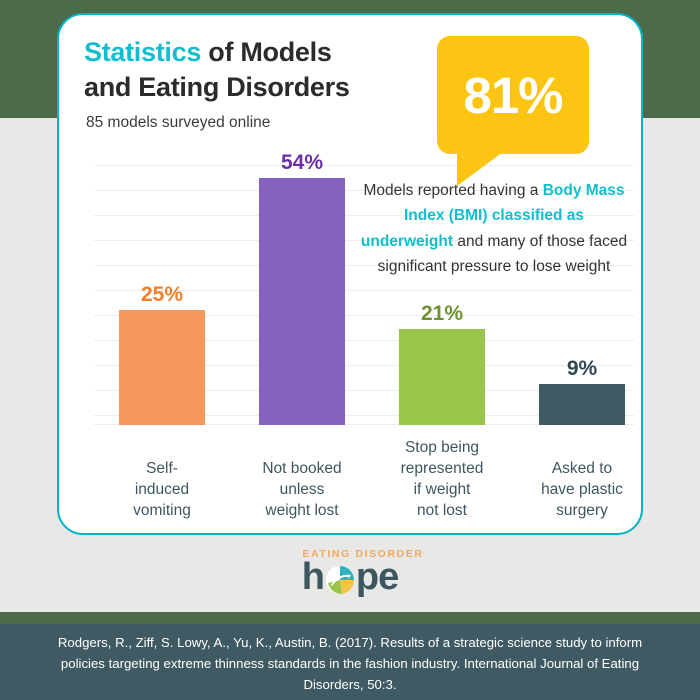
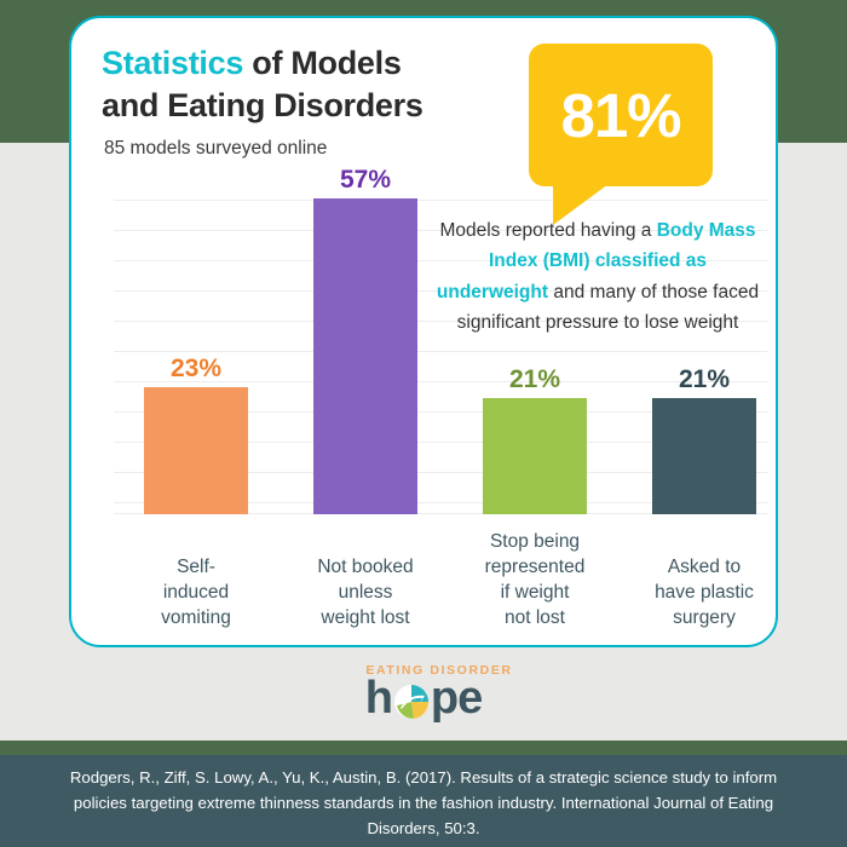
Self-induced vomiting: 25% -> 23%
Not booked unless weight lost: 54% -> 57%
Asked to have plastic surgery: 9% -> 21%
